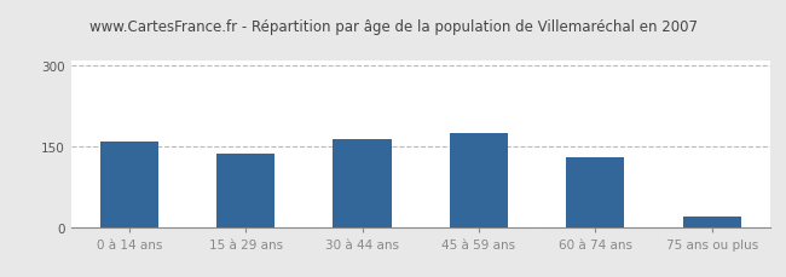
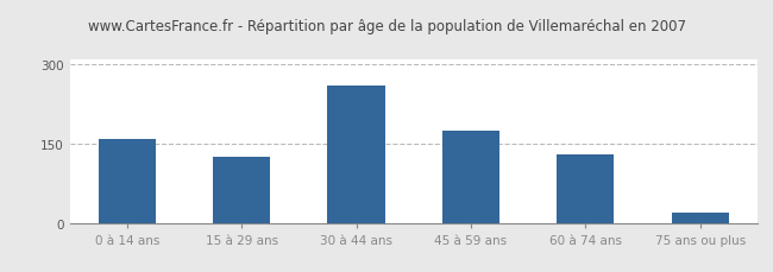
15 à 29 ans: 137 -> 125
30 à 44 ans: 163 -> 260
